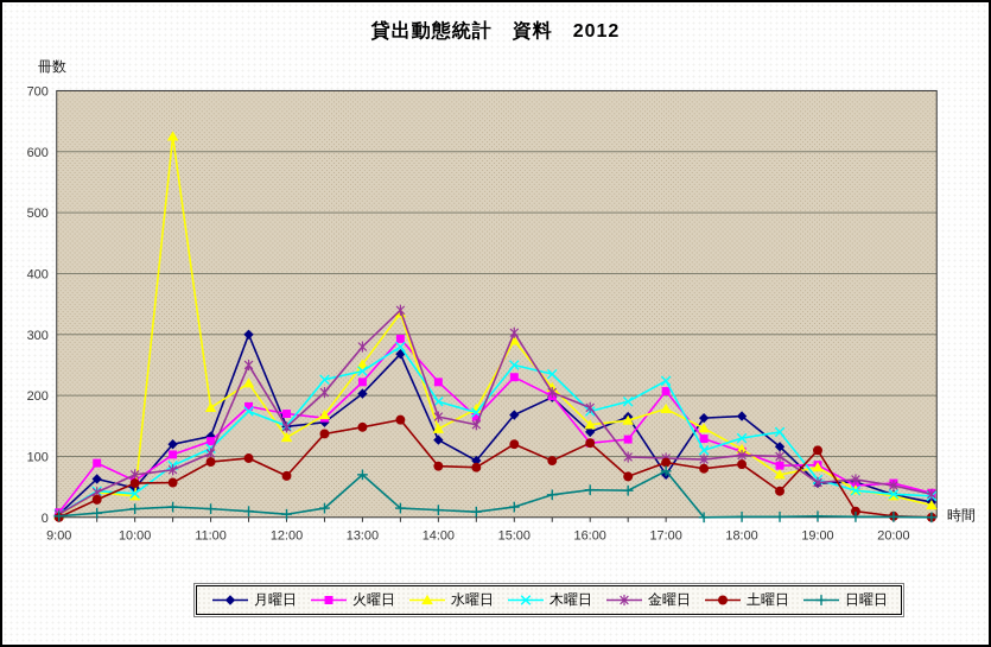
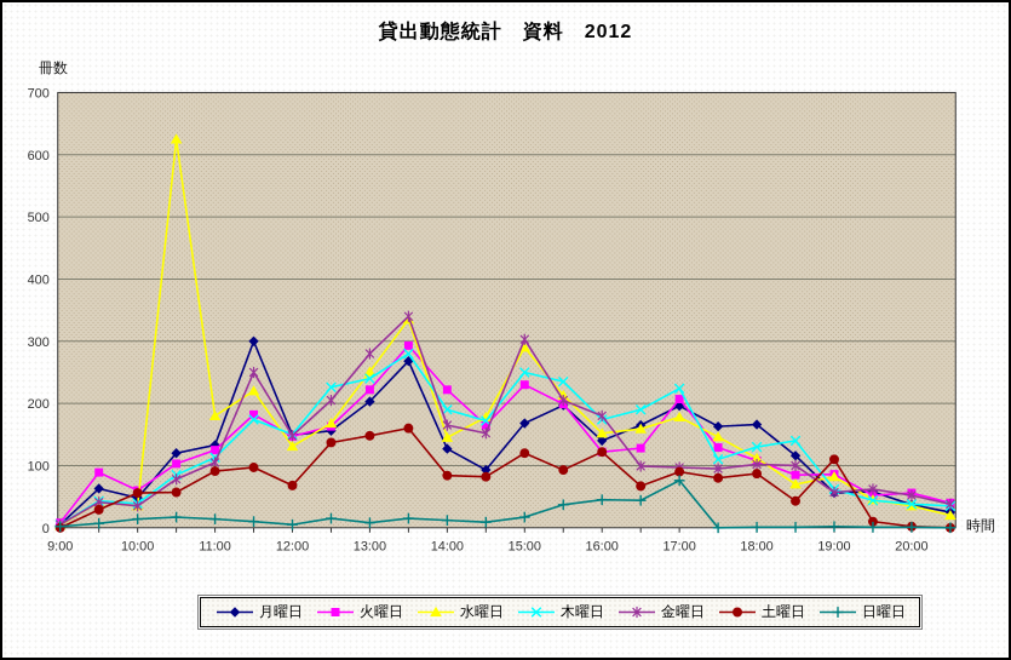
金曜日/10:00: 70 -> 40
火曜日/12:00: 170 -> 150
日曜日/13:00: 70 -> 10
月曜日/17:00: 70 -> 200
